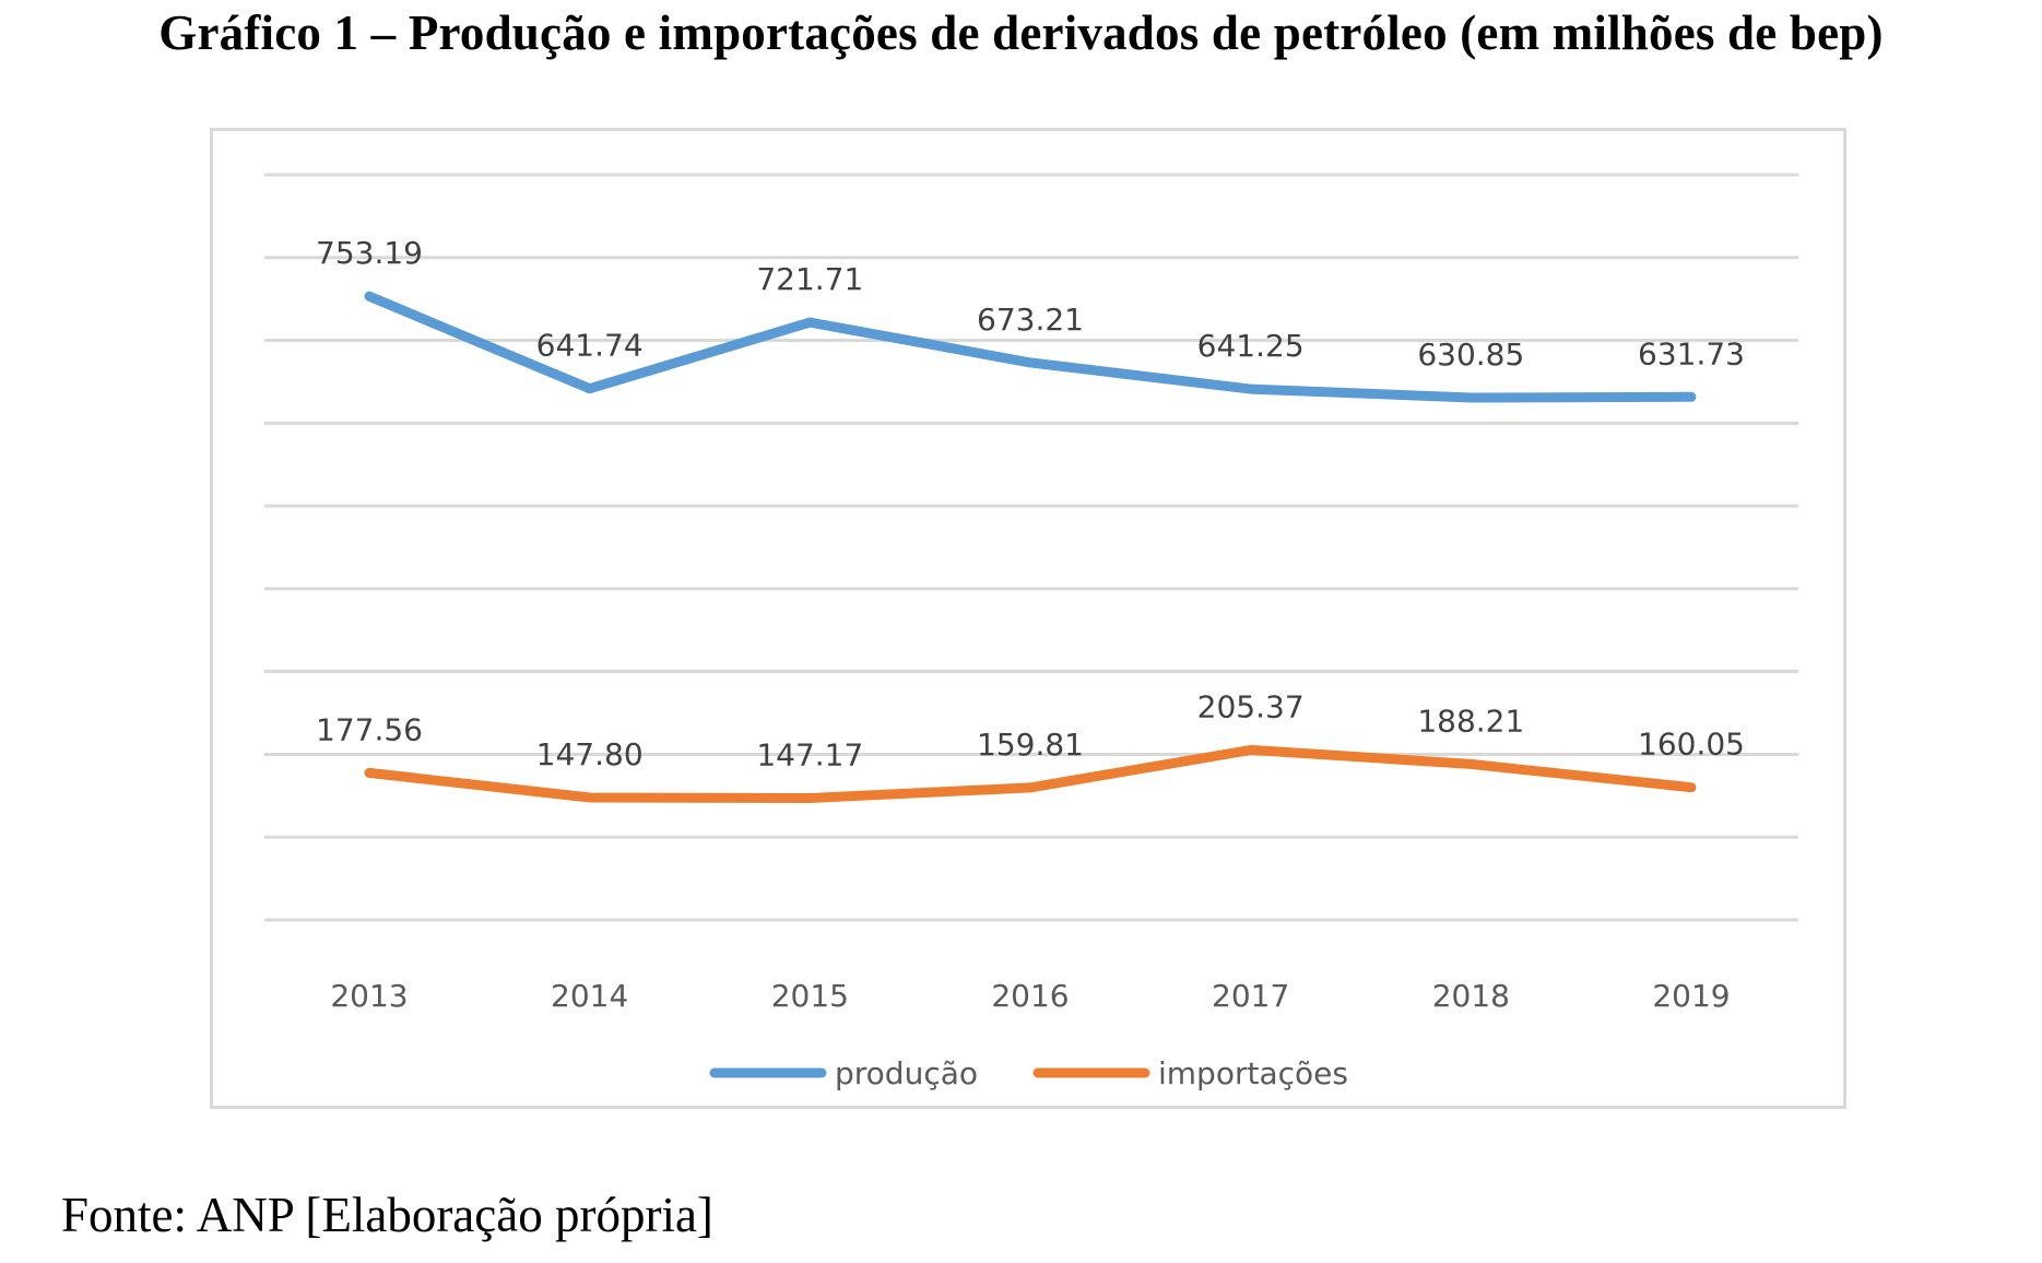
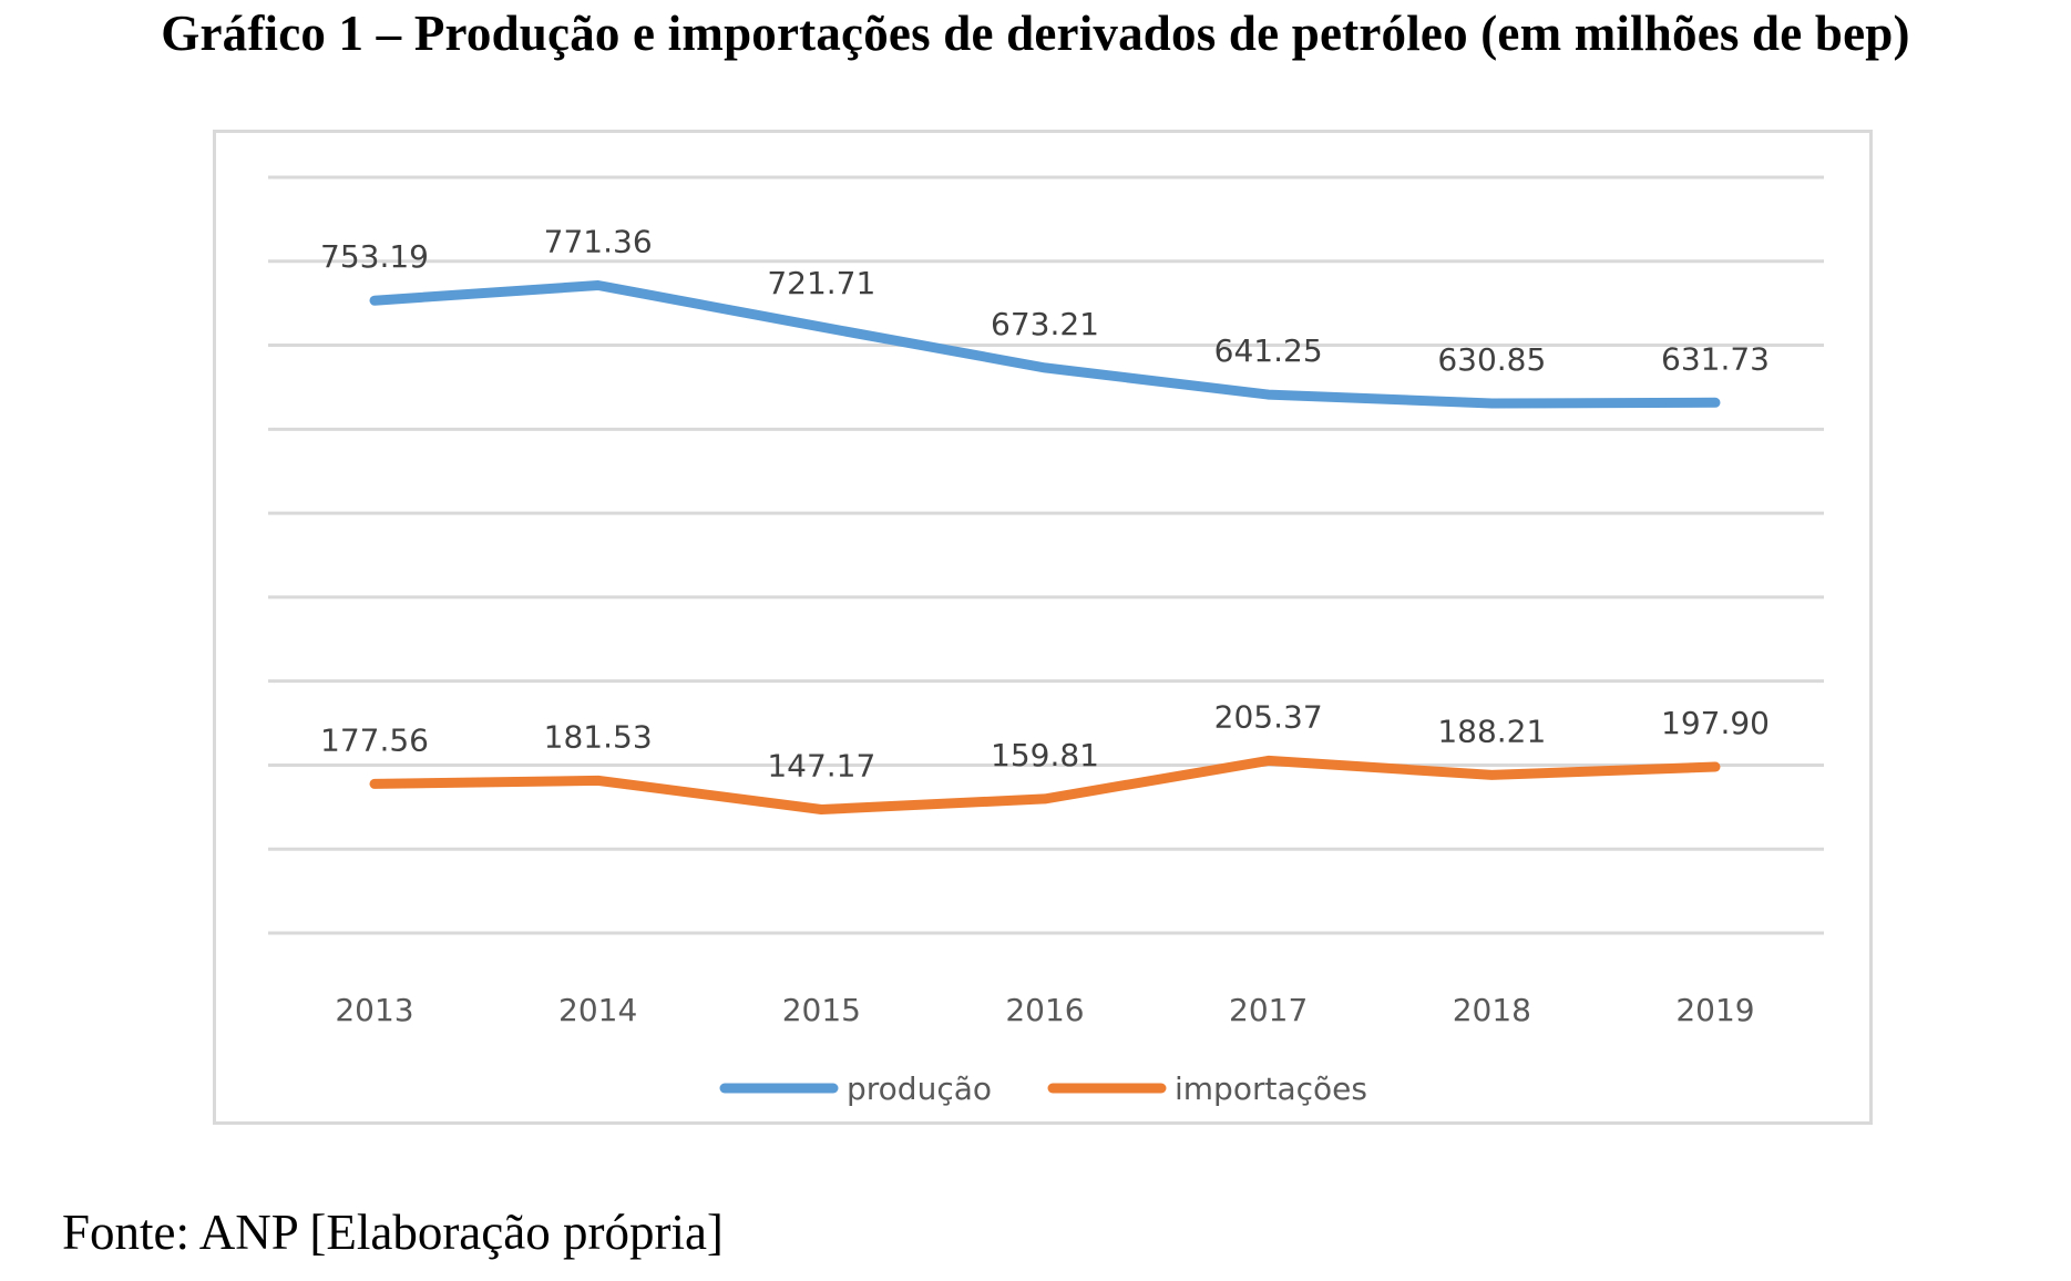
produção/2014: 641.74 -> 771.36
importações/2014: 147.80 -> 181.53
importações/2019: 160.05 -> 197.90
